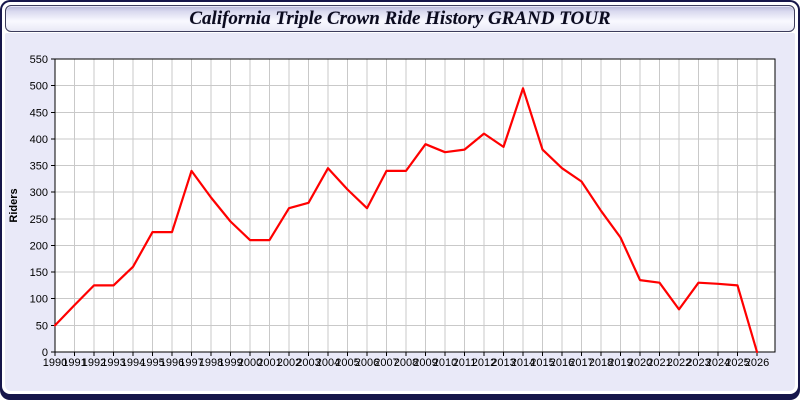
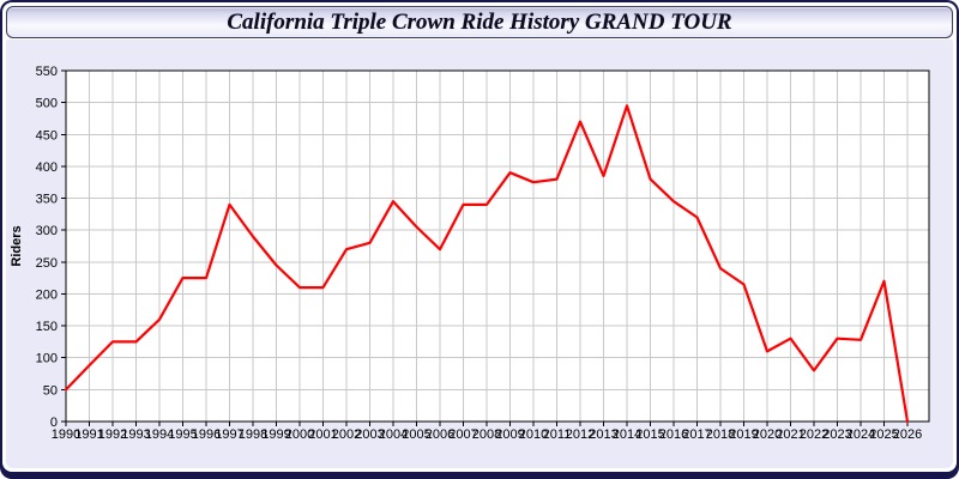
2012: 410 -> 470
2018: 260 -> 240
2020: 140 -> 110
2025: 120 -> 220
